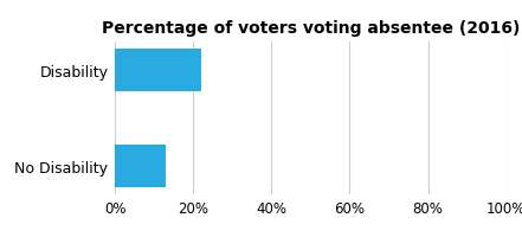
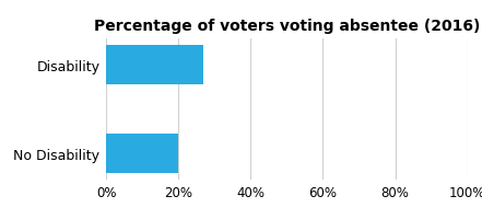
Disability: 22% -> 27%
No Disability: 13% -> 20%
